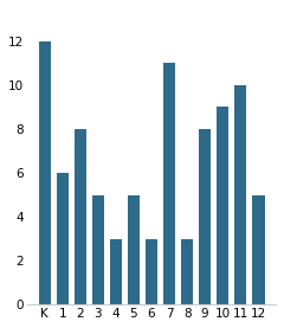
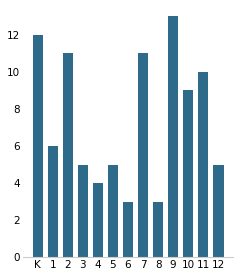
2: 8 -> 11
4: 3 -> 4
9: 8 -> 13
